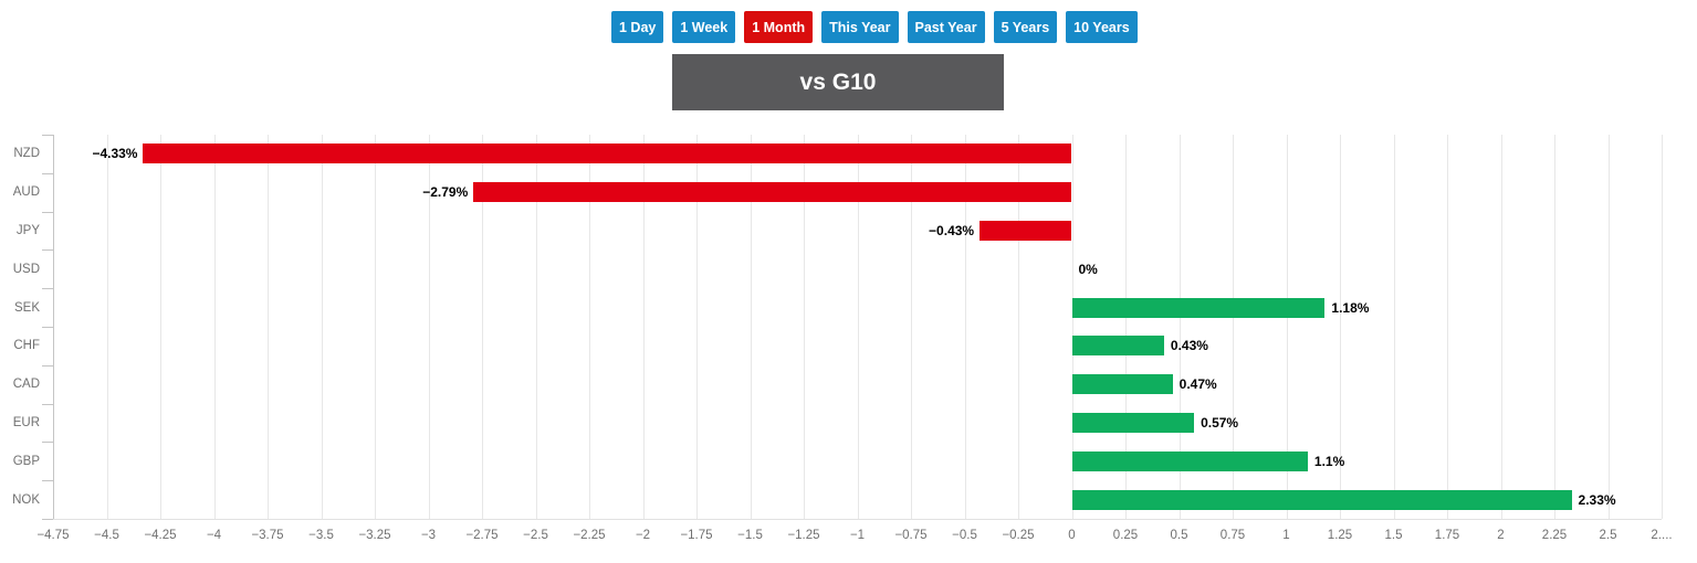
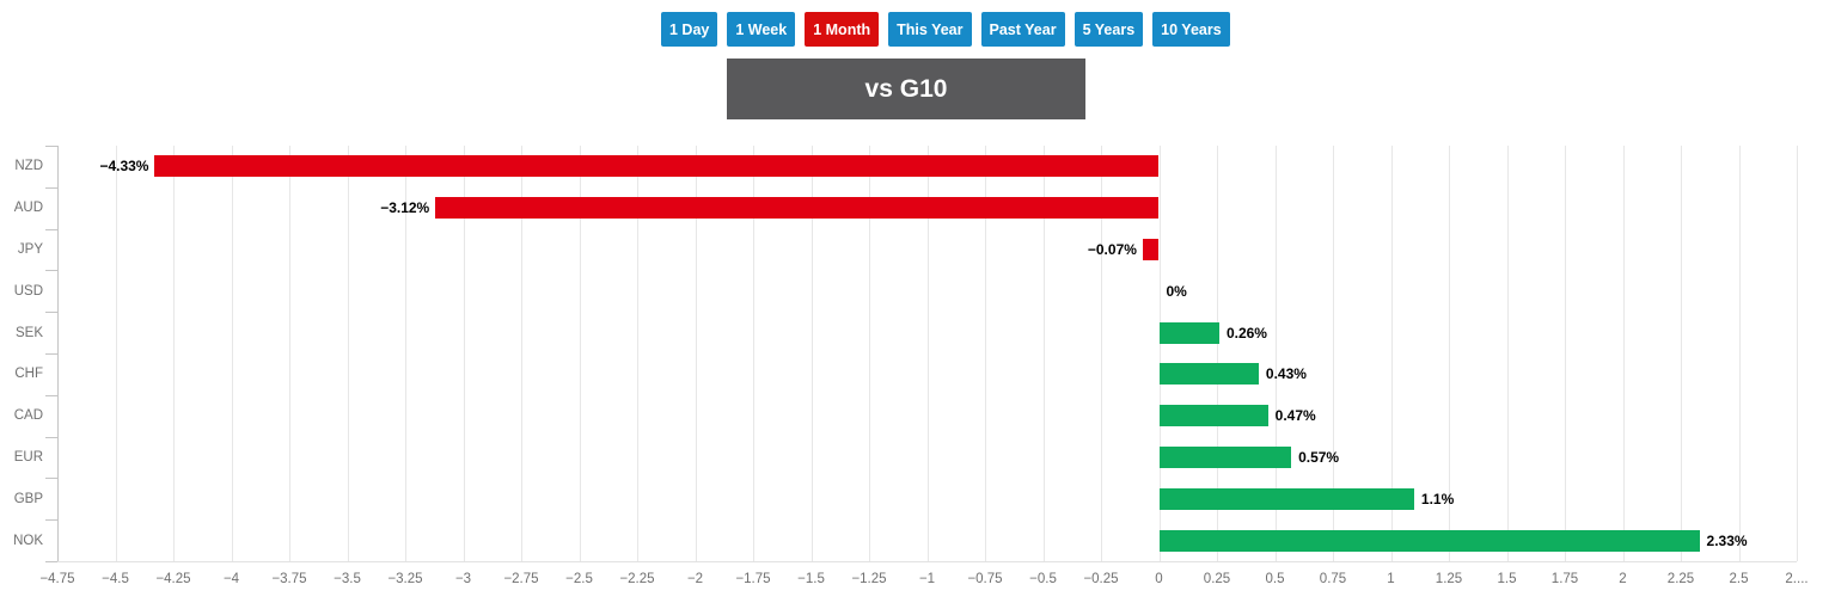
AUD: −2.79% -> −3.12%
JPY: −0.43% -> −0.07%
SEK: 1.18% -> 0.26%
